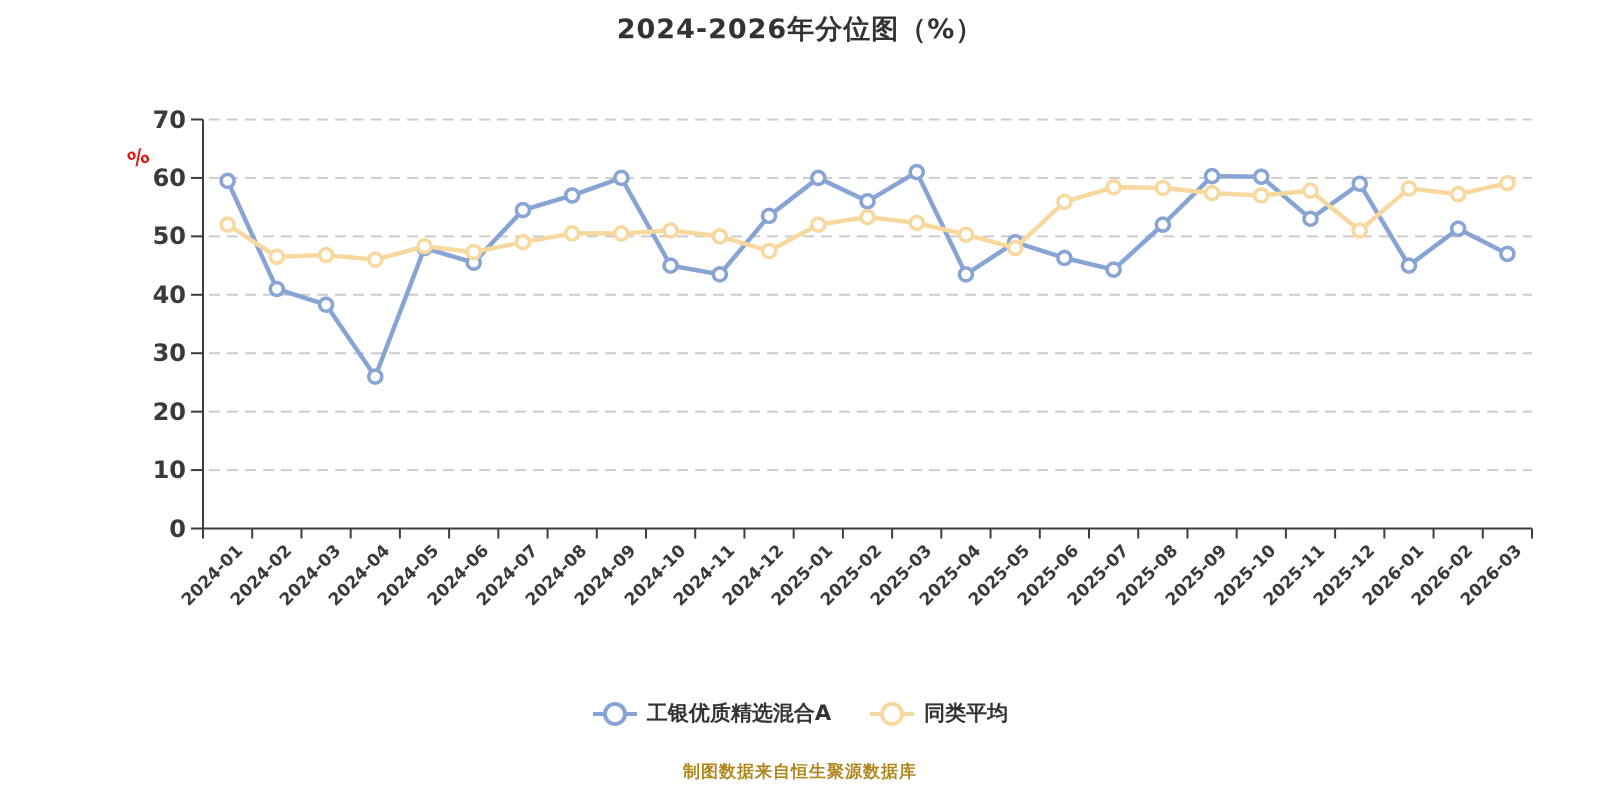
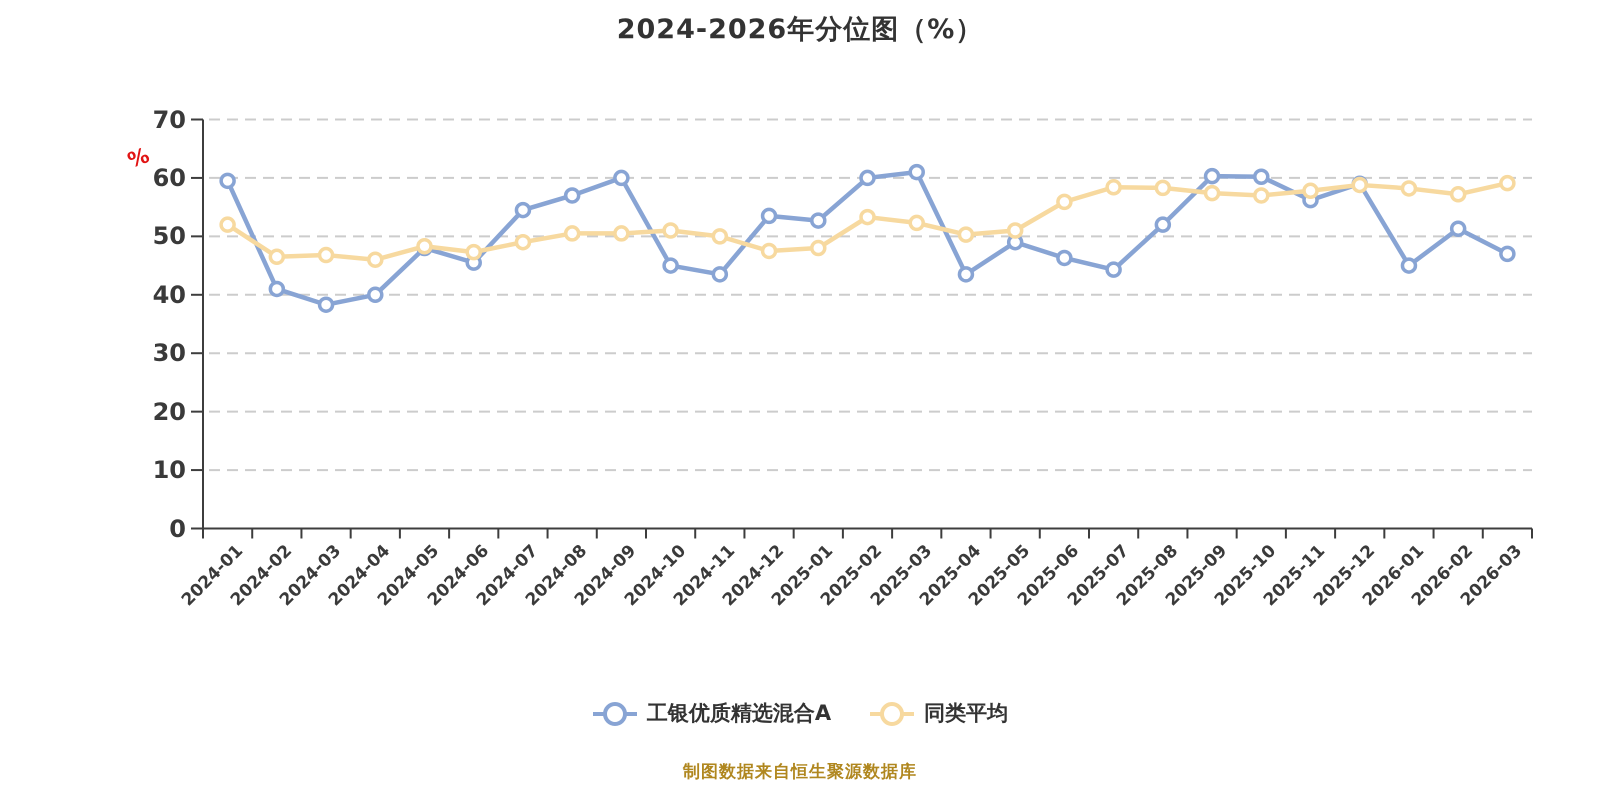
工银优质精选混合A/2024-04: 26 -> 40
工银优质精选混合A/2025-01: 60 -> 53
同类平均/2025-01: 52 -> 48
工银优质精选混合A/2025-02: 56 -> 60
同类平均/2025-05: 48 -> 51
工银优质精选混合A/2025-11: 53 -> 56
同类平均/2025-12: 51 -> 59
